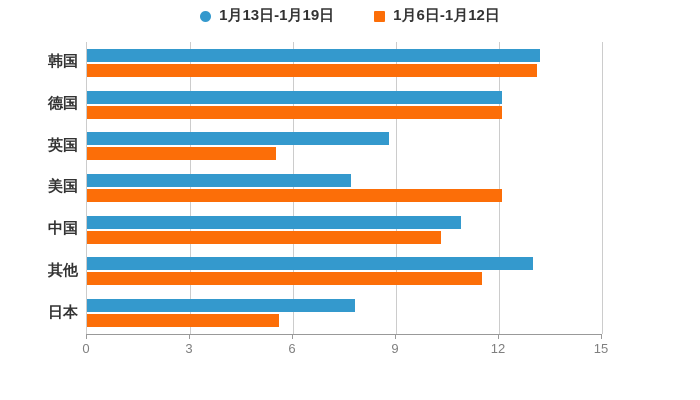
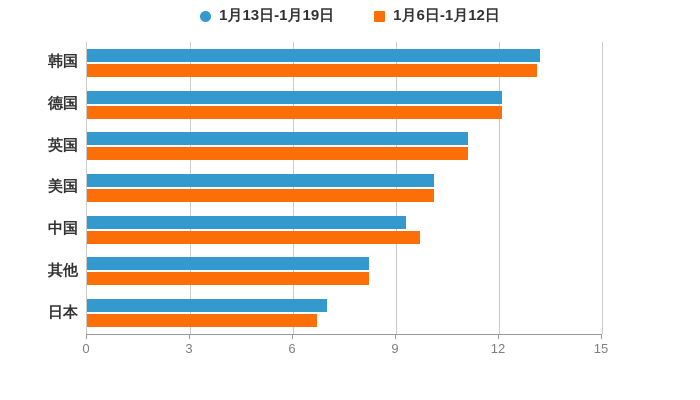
1月13日-1月19日/英国: 8.8 -> 11.1
1月6日-1月12日/英国: 5.5 -> 11.1
1月13日-1月19日/美国: 7.7 -> 10.1
1月6日-1月12日/美国: 12.1 -> 10.1
1月13日-1月19日/中国: 10.9 -> 9.3
1月6日-1月12日/中国: 10.3 -> 9.7
1月13日-1月19日/其他: 13.0 -> 8.2
1月6日-1月12日/其他: 11.5 -> 8.2
1月13日-1月19日/日本: 7.8 -> 7.0
1月6日-1月12日/日本: 5.6 -> 6.7
